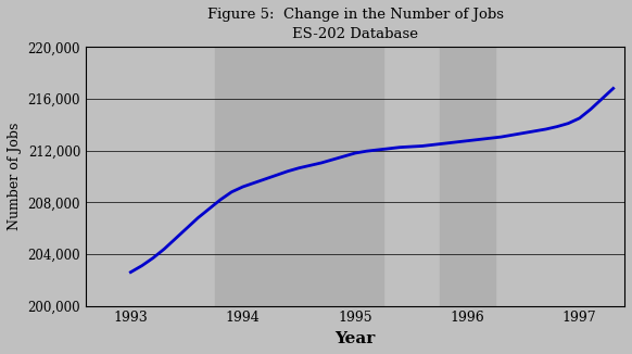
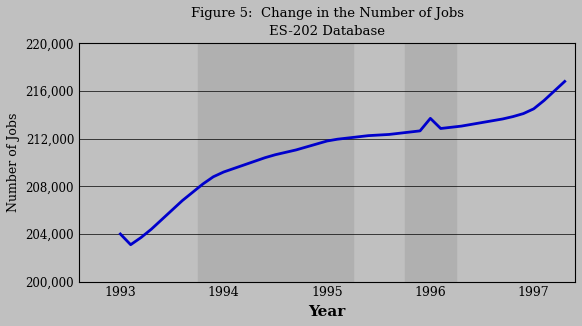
1993: 202,600 -> 204,000
1996: 212,800 -> 213,700
